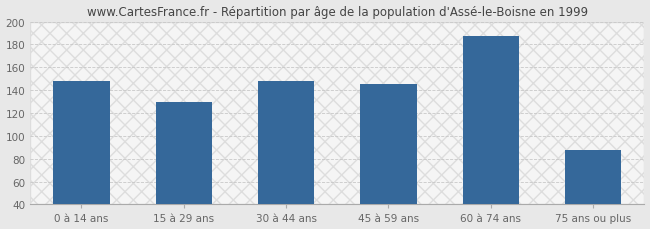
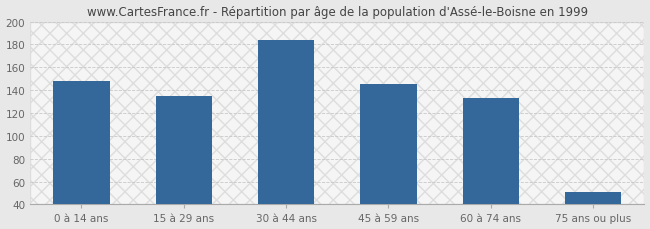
15 à 29 ans: 130 -> 135
30 à 44 ans: 148 -> 184
60 à 74 ans: 187 -> 133
75 ans ou plus: 88 -> 51
